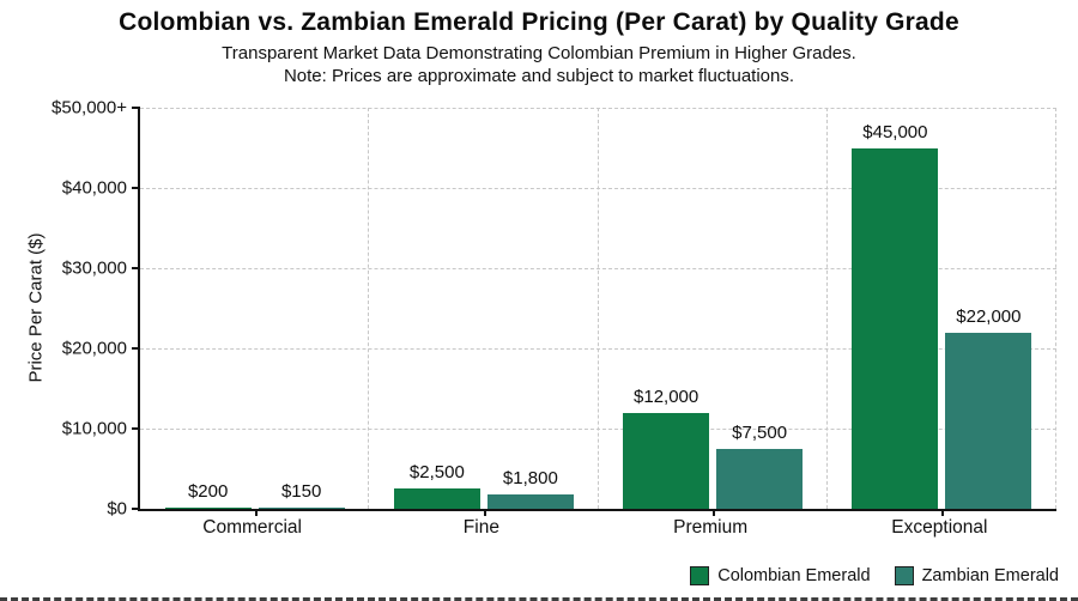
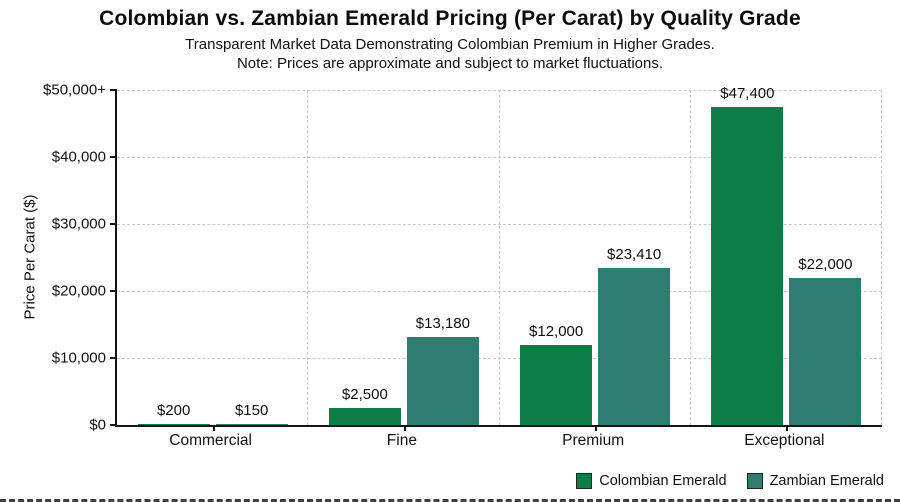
Zambian Emerald/Fine: $1,800 -> $13,180
Zambian Emerald/Premium: $7,500 -> $23,410
Colombian Emerald/Exceptional: $45,000 -> $47,400
